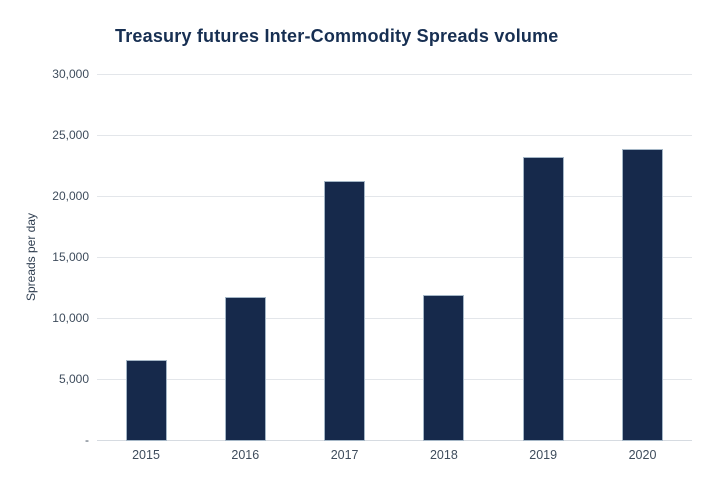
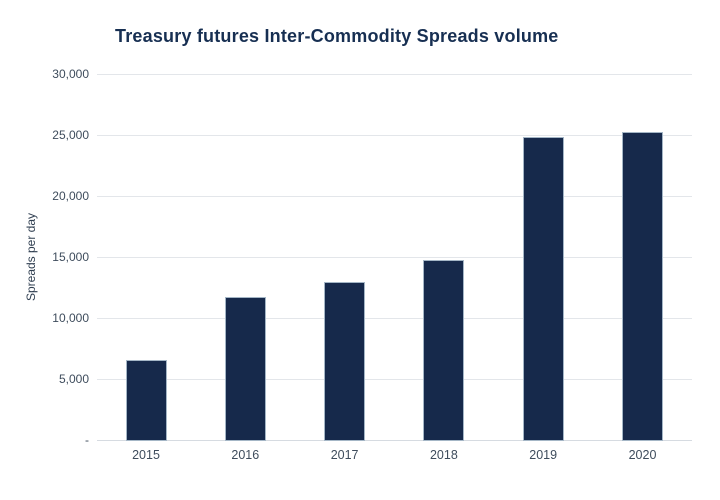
2017: 21300 -> 13000
2018: 12000 -> 14800
2019: 23300 -> 24900
2020: 23900 -> 25300
